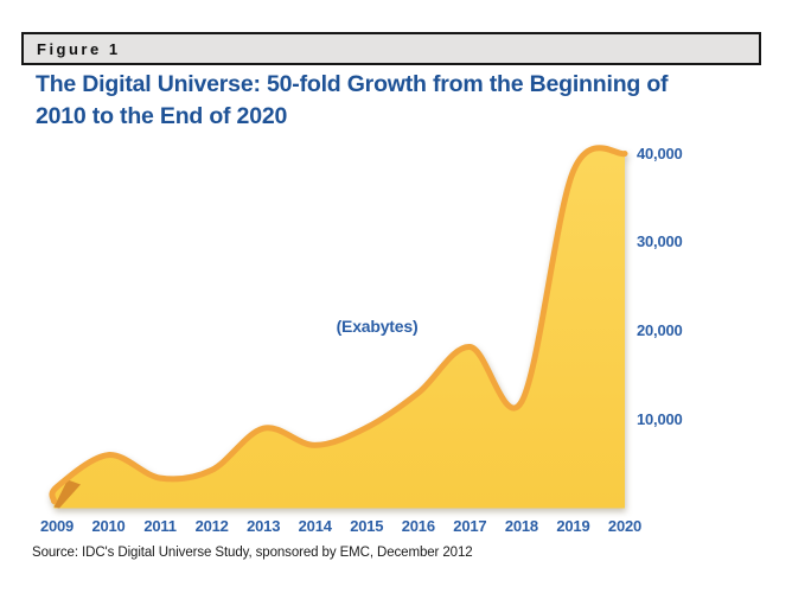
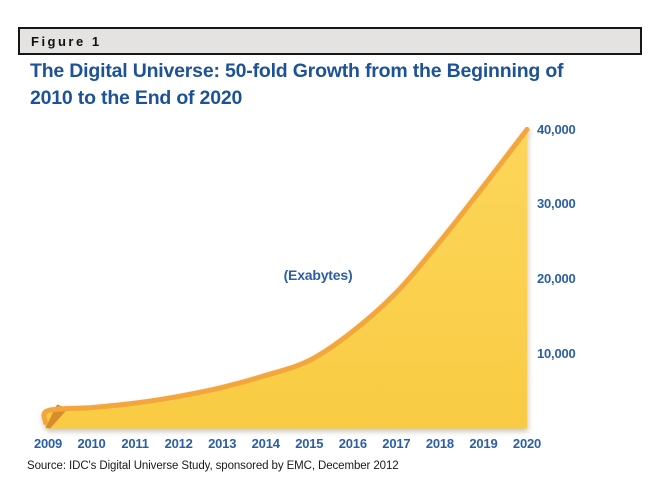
2010: 6000 -> 3000
2013: 9000 -> 6000
2018: 12000 -> 25000
2019: 38000 -> 32000
